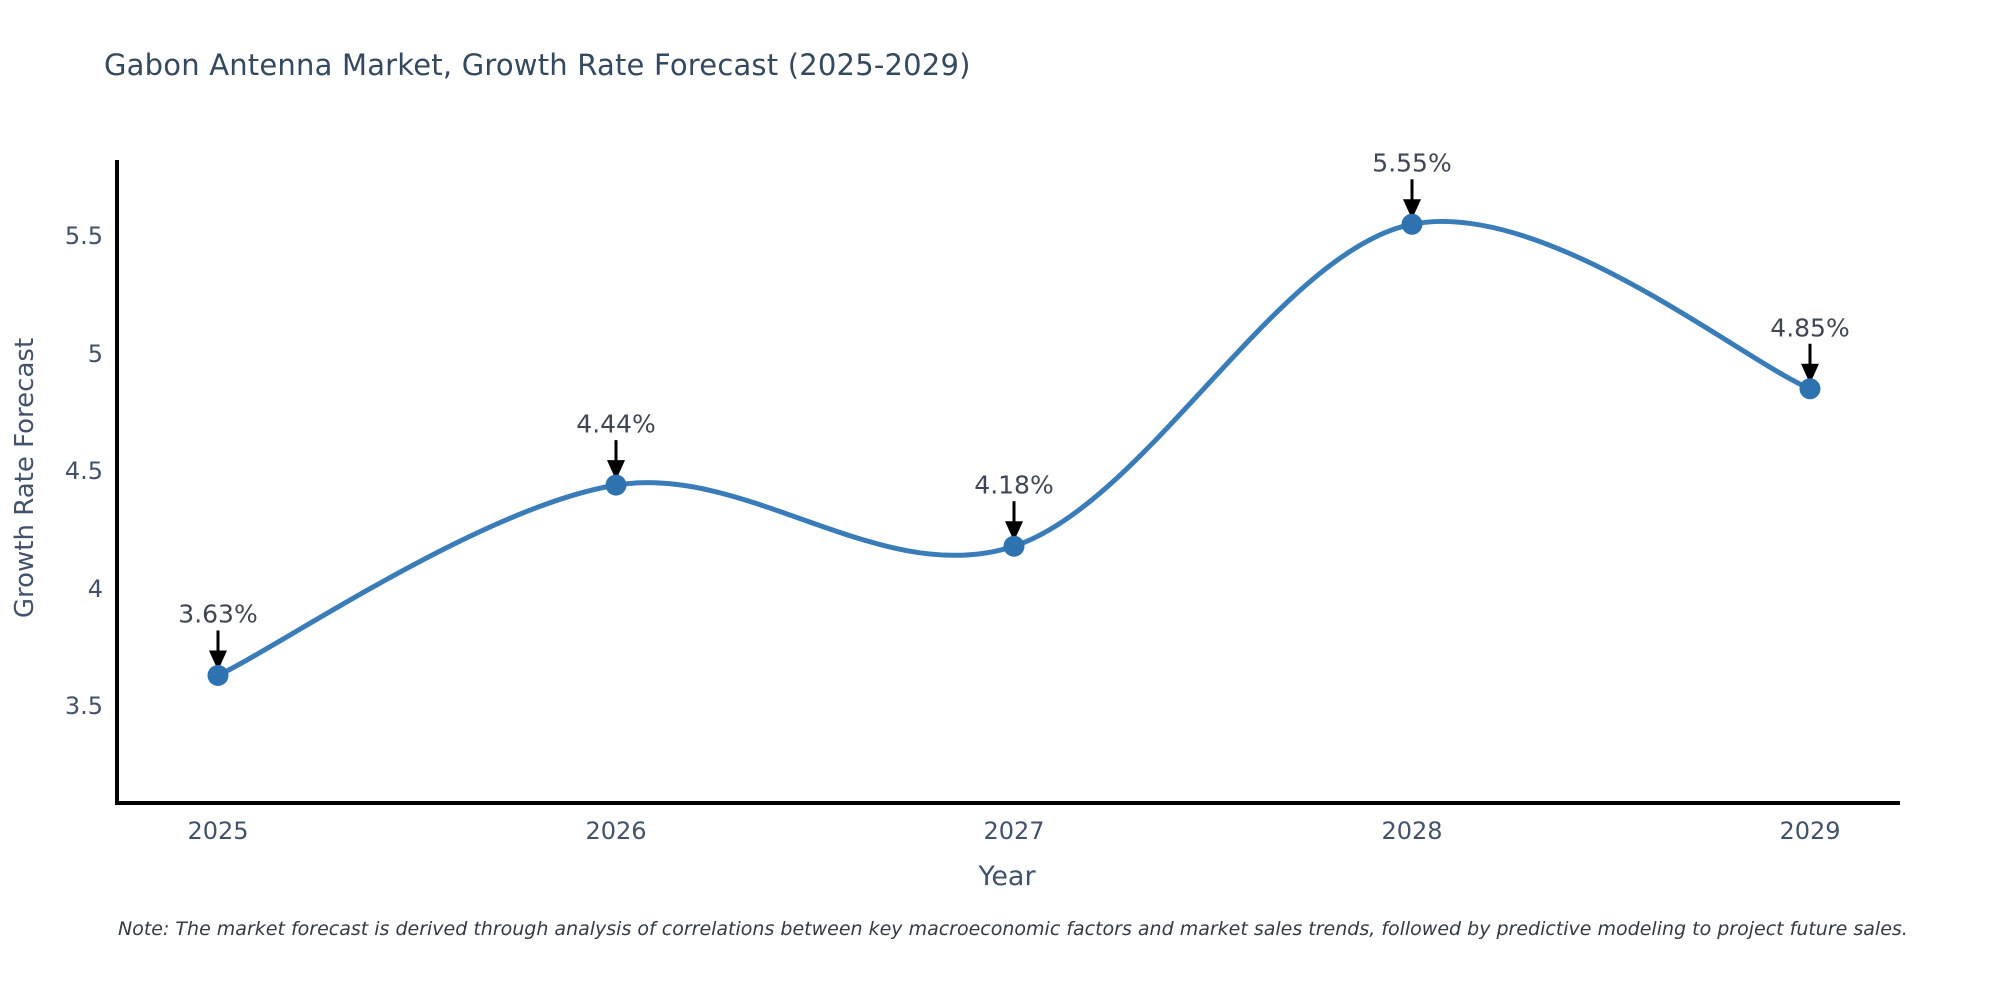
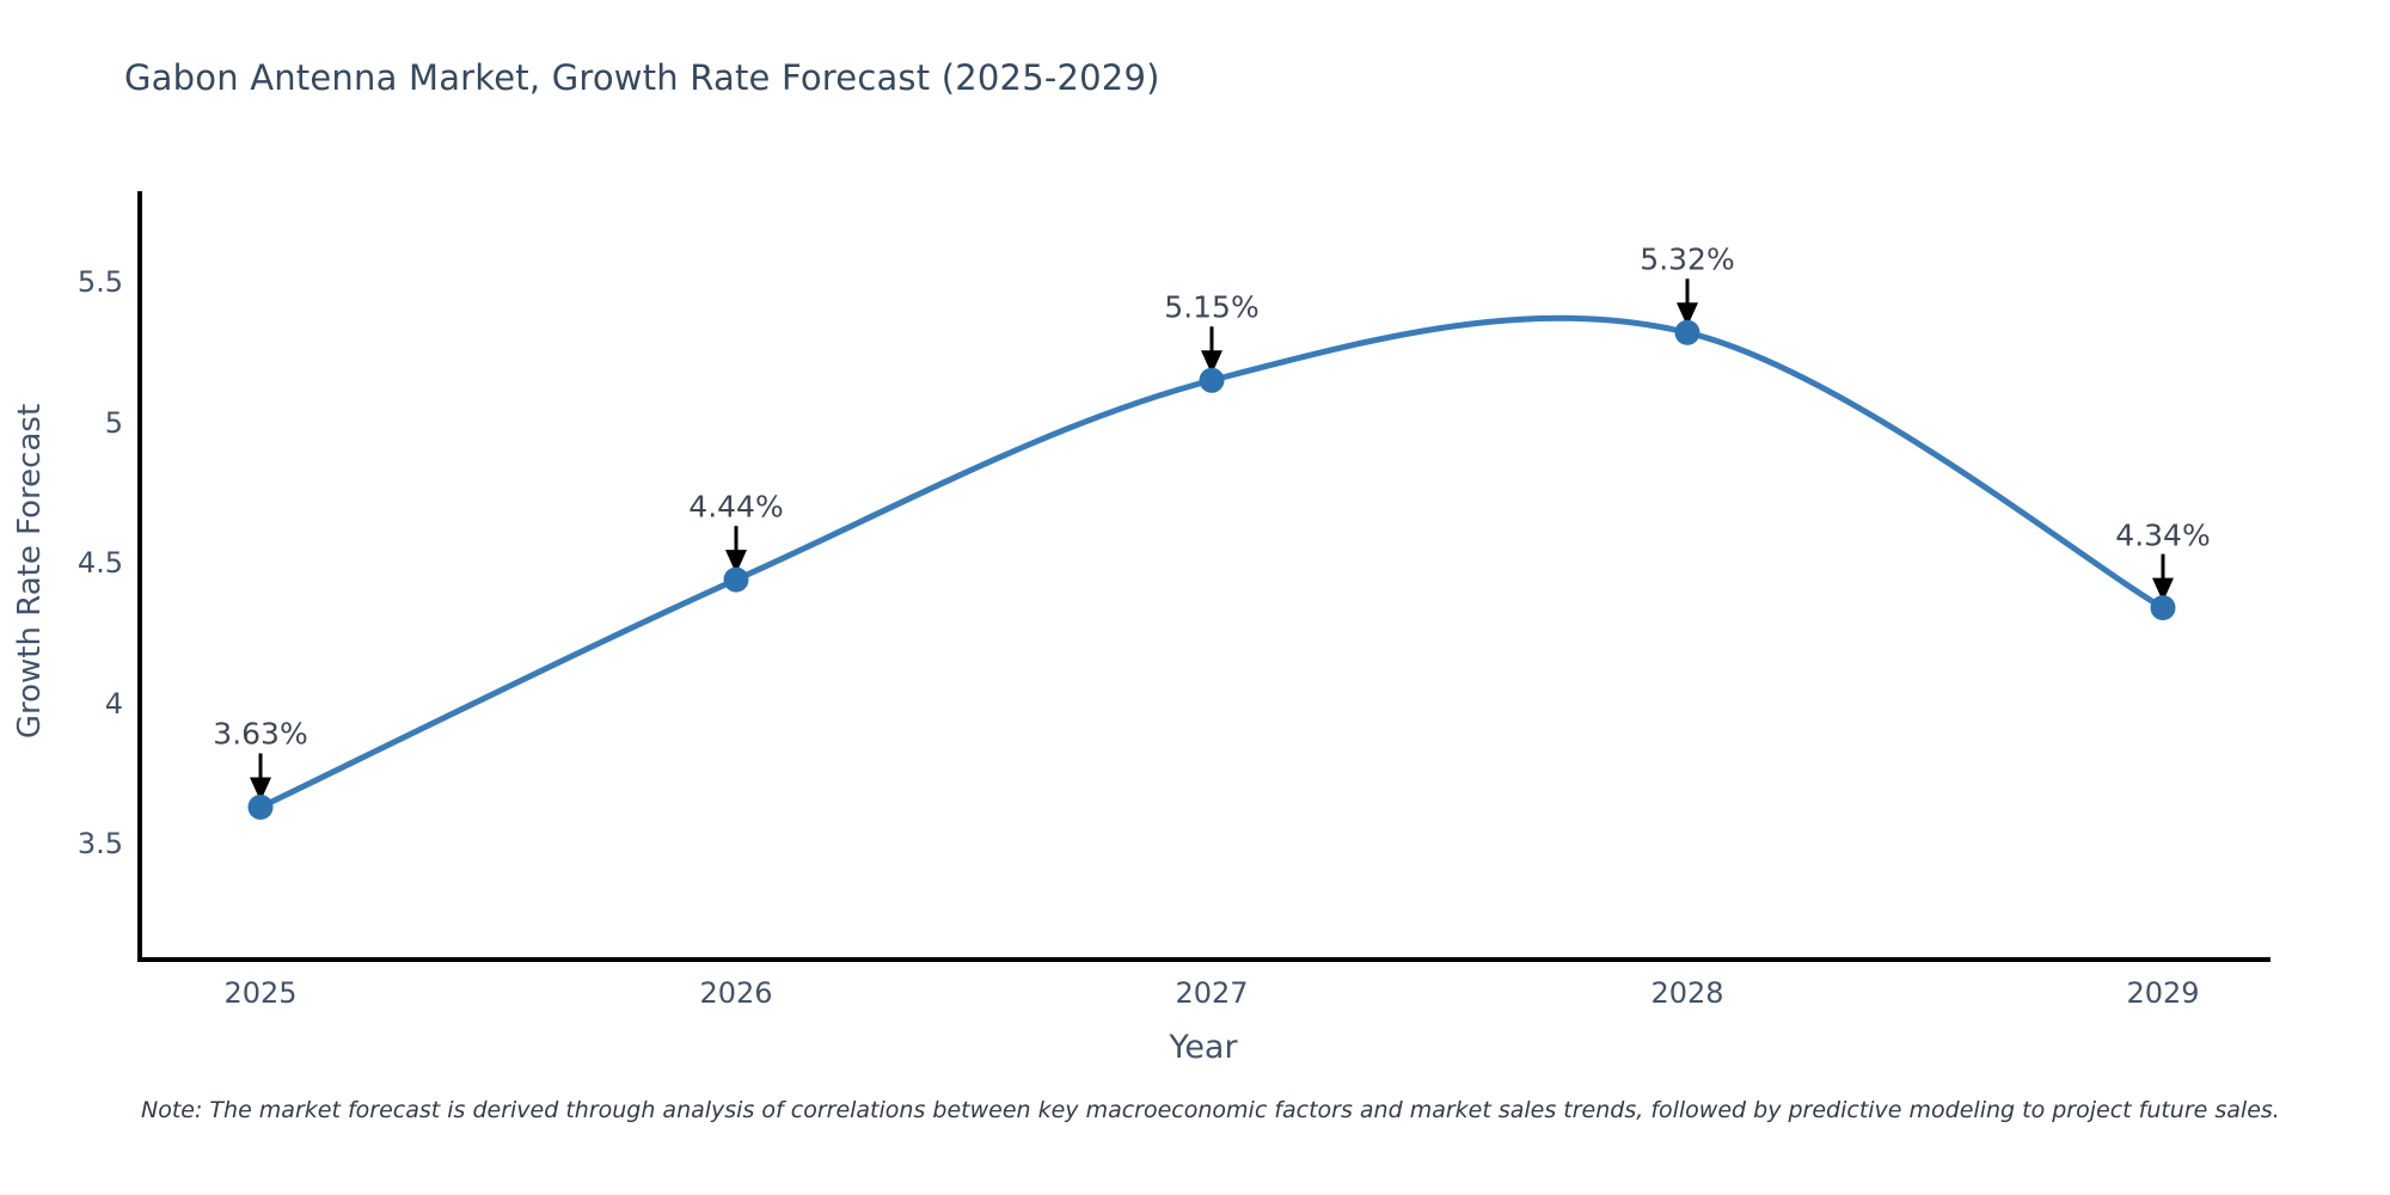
2027: 4.18% -> 5.15%
2028: 5.55% -> 5.32%
2029: 4.85% -> 4.34%
